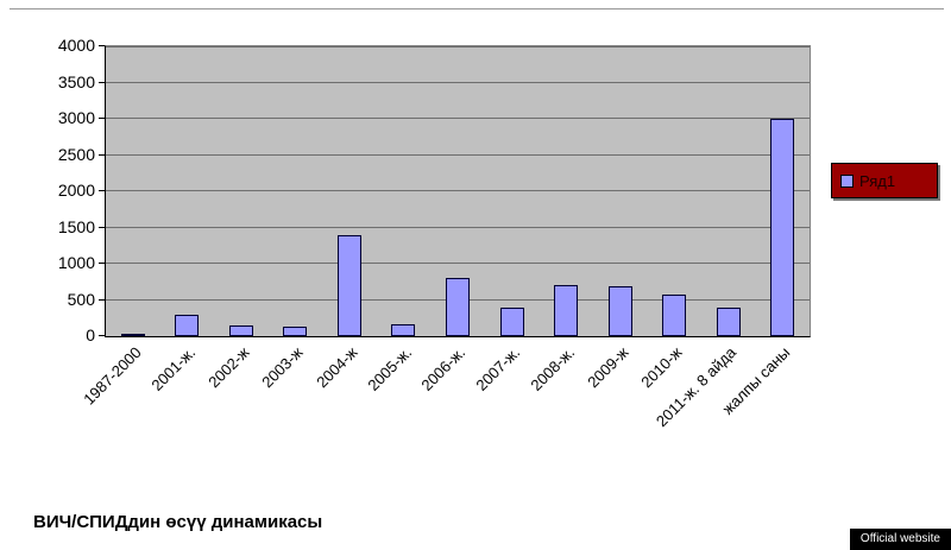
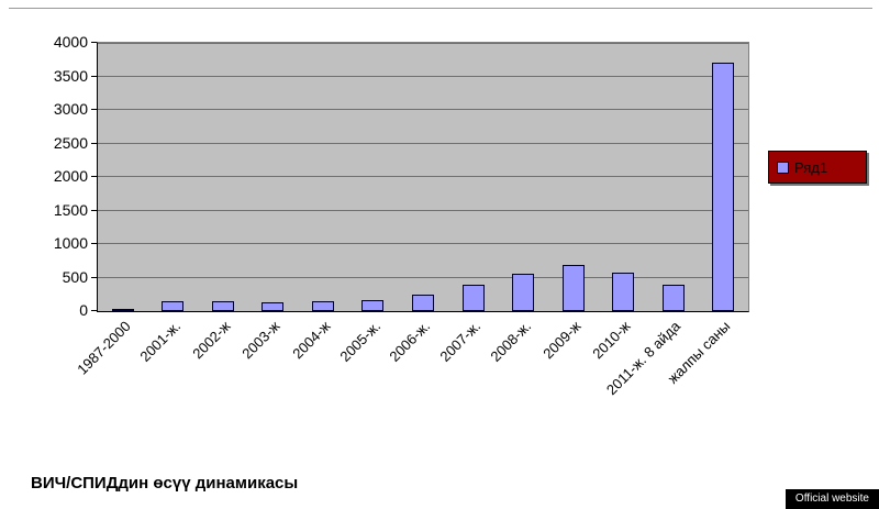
2001-ж.: 300 -> 200
2004-ж: 1400 -> 200
2006-ж.: 800 -> 200
2008-ж.: 700 -> 600
жалпы саны: 3000 -> 3700
